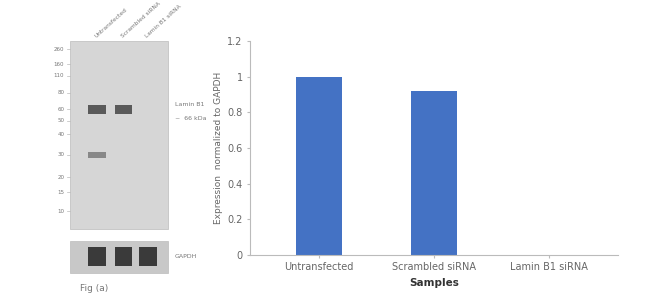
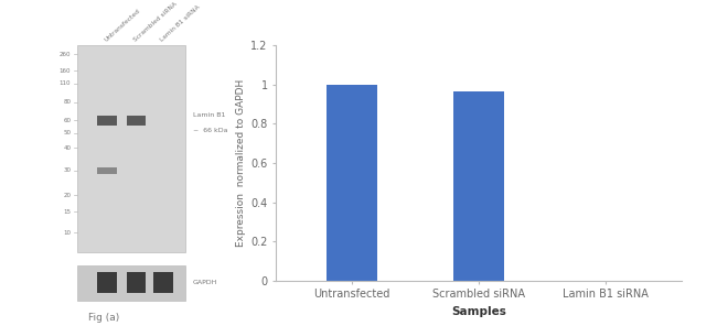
Scrambled siRNA: 0.92 -> 0.96
